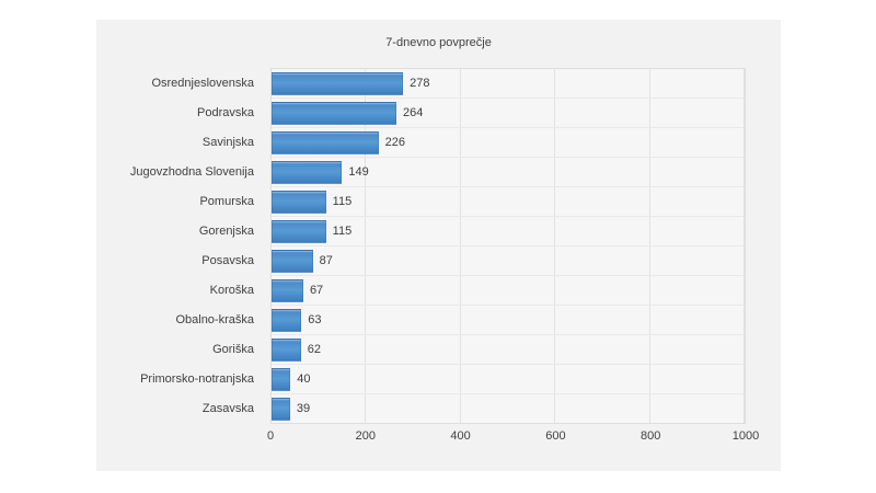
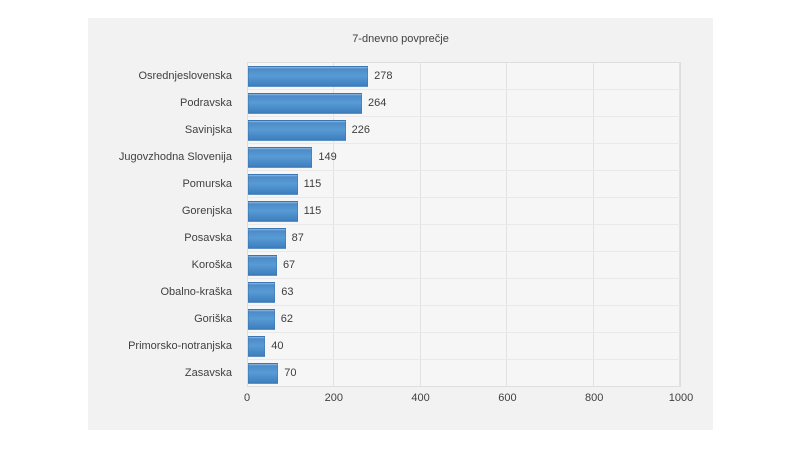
Zasavska: 39 -> 70
